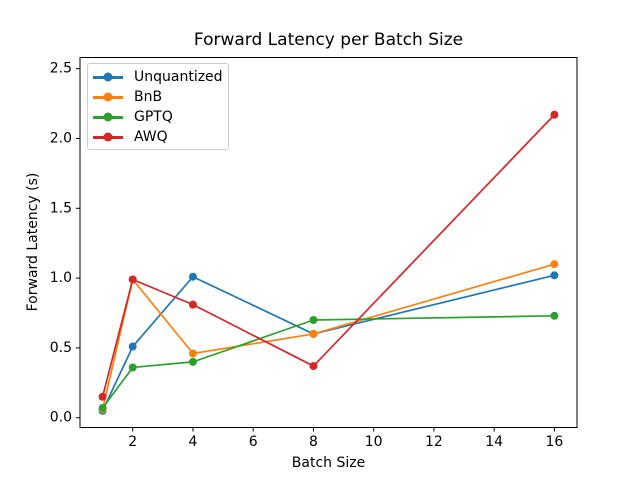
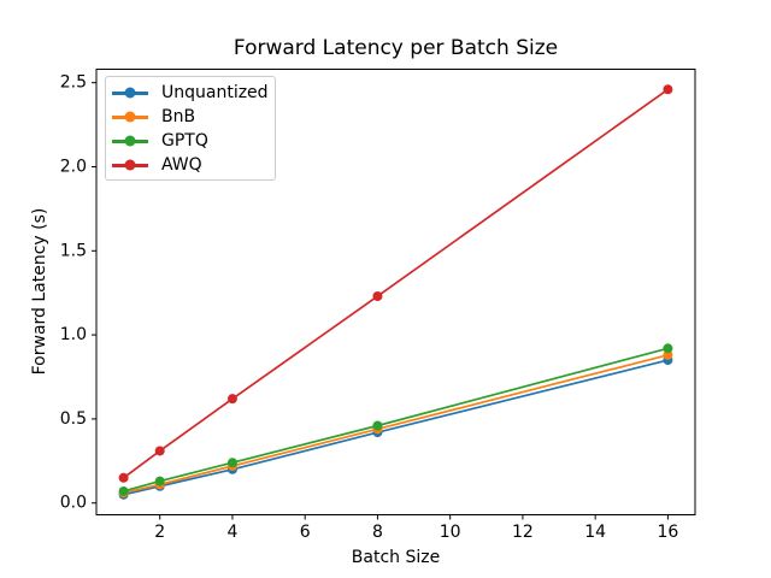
Unquantized/2: 0.51 -> 0.10
BnB/2: 0.99 -> 0.11
GPTQ/2: 0.36 -> 0.13
AWQ/2: 0.99 -> 0.31
Unquantized/4: 1.01 -> 0.20
BnB/4: 0.46 -> 0.22
GPTQ/4: 0.40 -> 0.24
AWQ/4: 0.81 -> 0.62
Unquantized/8: 0.60 -> 0.42
BnB/8: 0.60 -> 0.44
GPTQ/8: 0.70 -> 0.46
AWQ/8: 0.37 -> 1.23
Unquantized/16: 1.02 -> 0.85
BnB/16: 1.10 -> 0.88
GPTQ/16: 0.73 -> 0.92
AWQ/16: 2.17 -> 2.46
